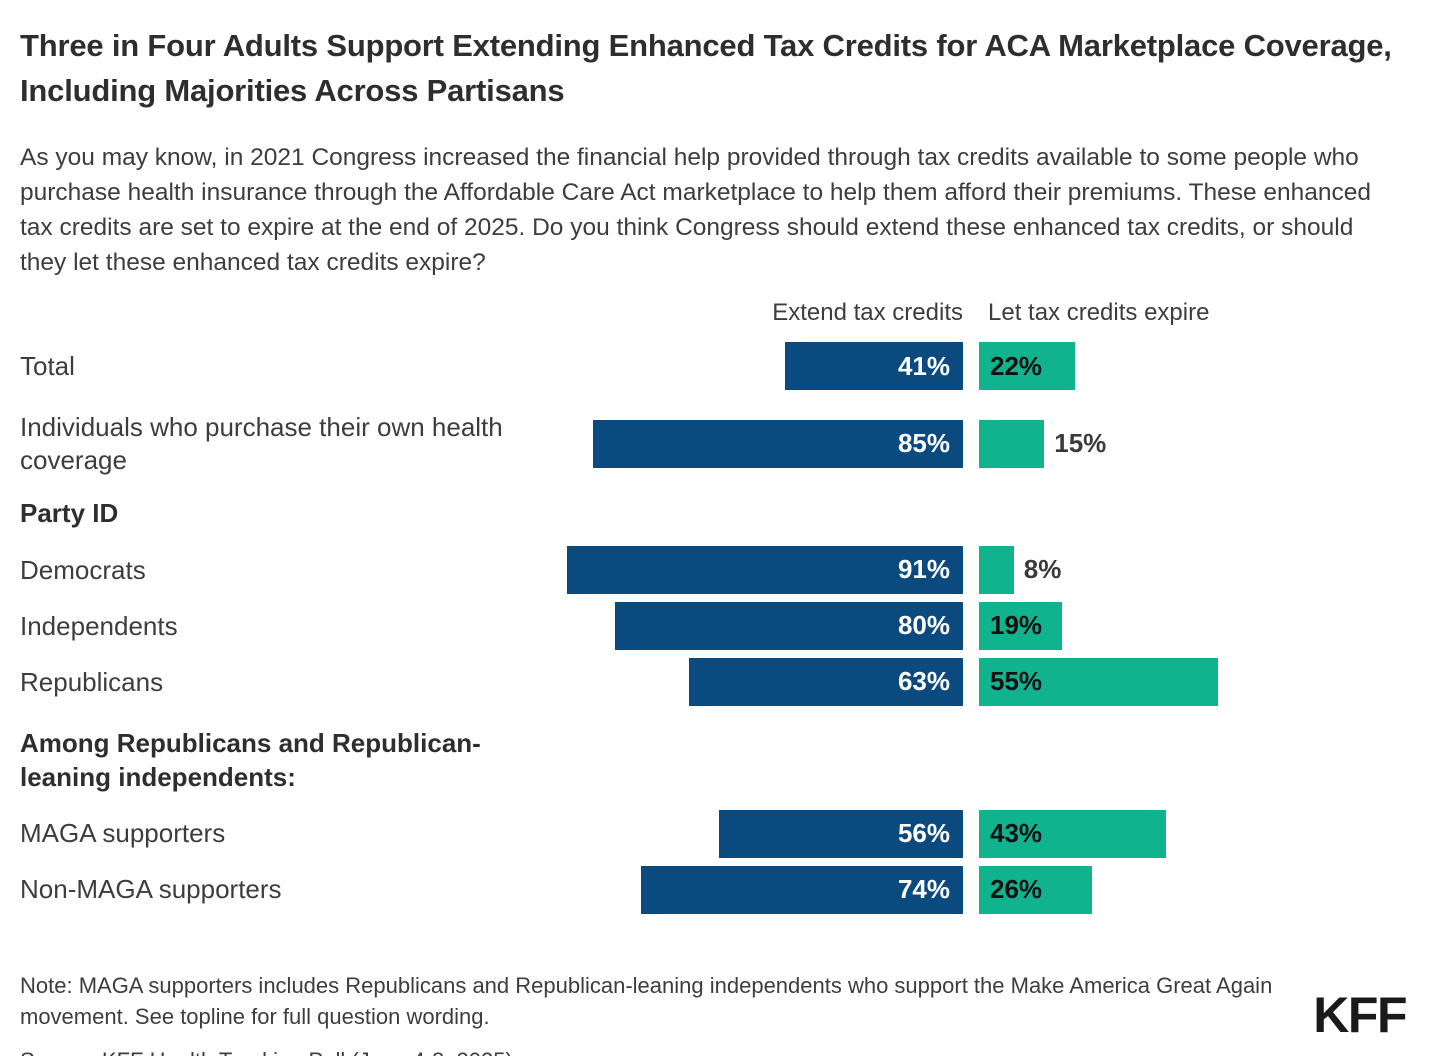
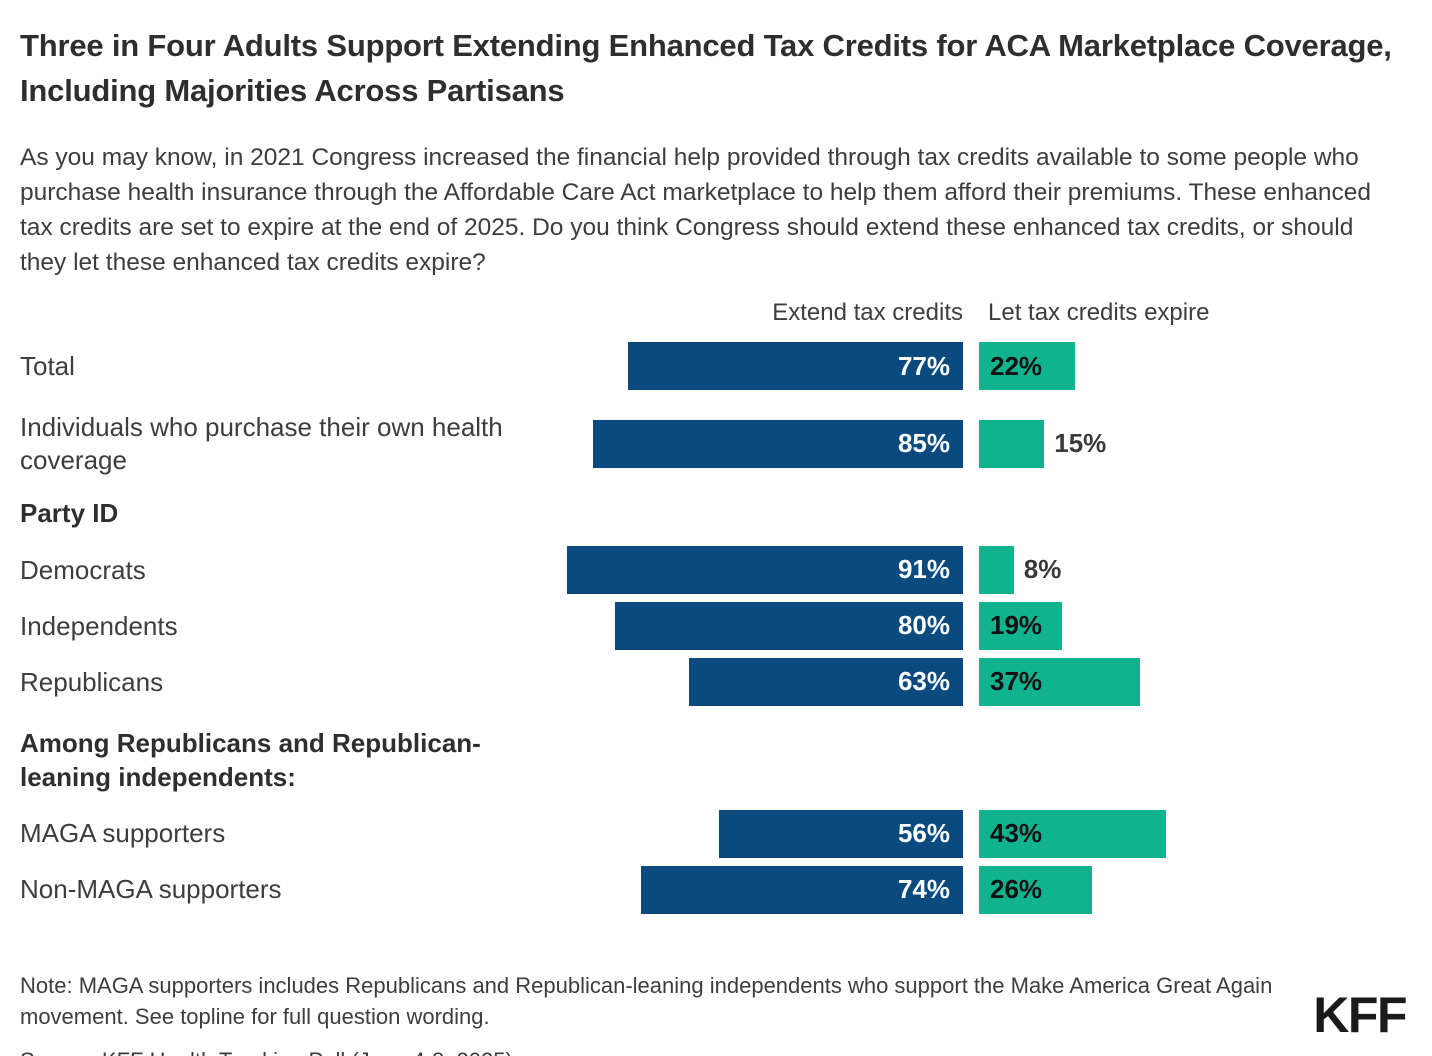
Extend tax credits/Total: 41% -> 77%
Let tax credits expire/Republicans: 55% -> 37%
